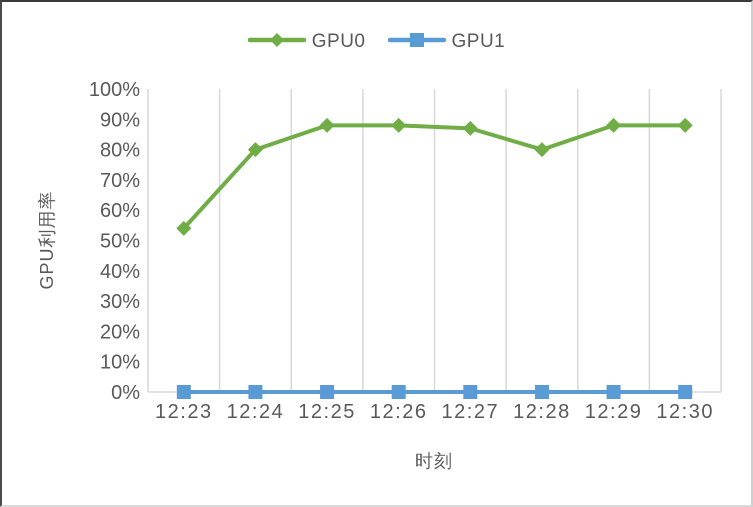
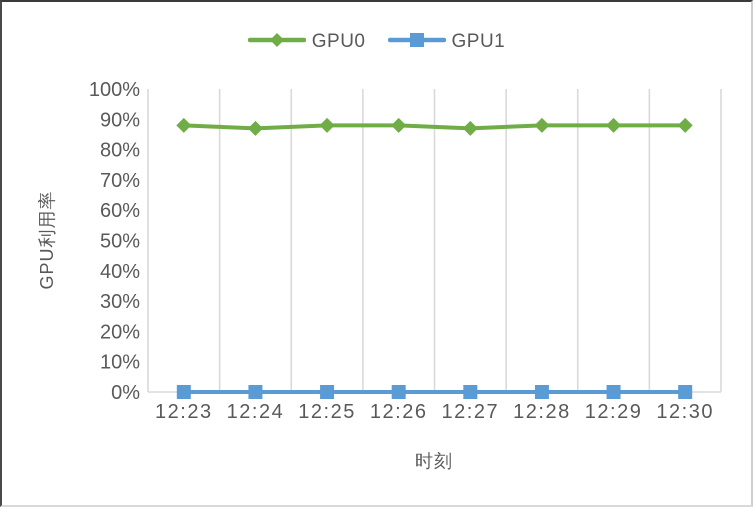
GPU0/12:23: 54% -> 88%
GPU0/12:24: 80% -> 87%
GPU0/12:28: 80% -> 88%
